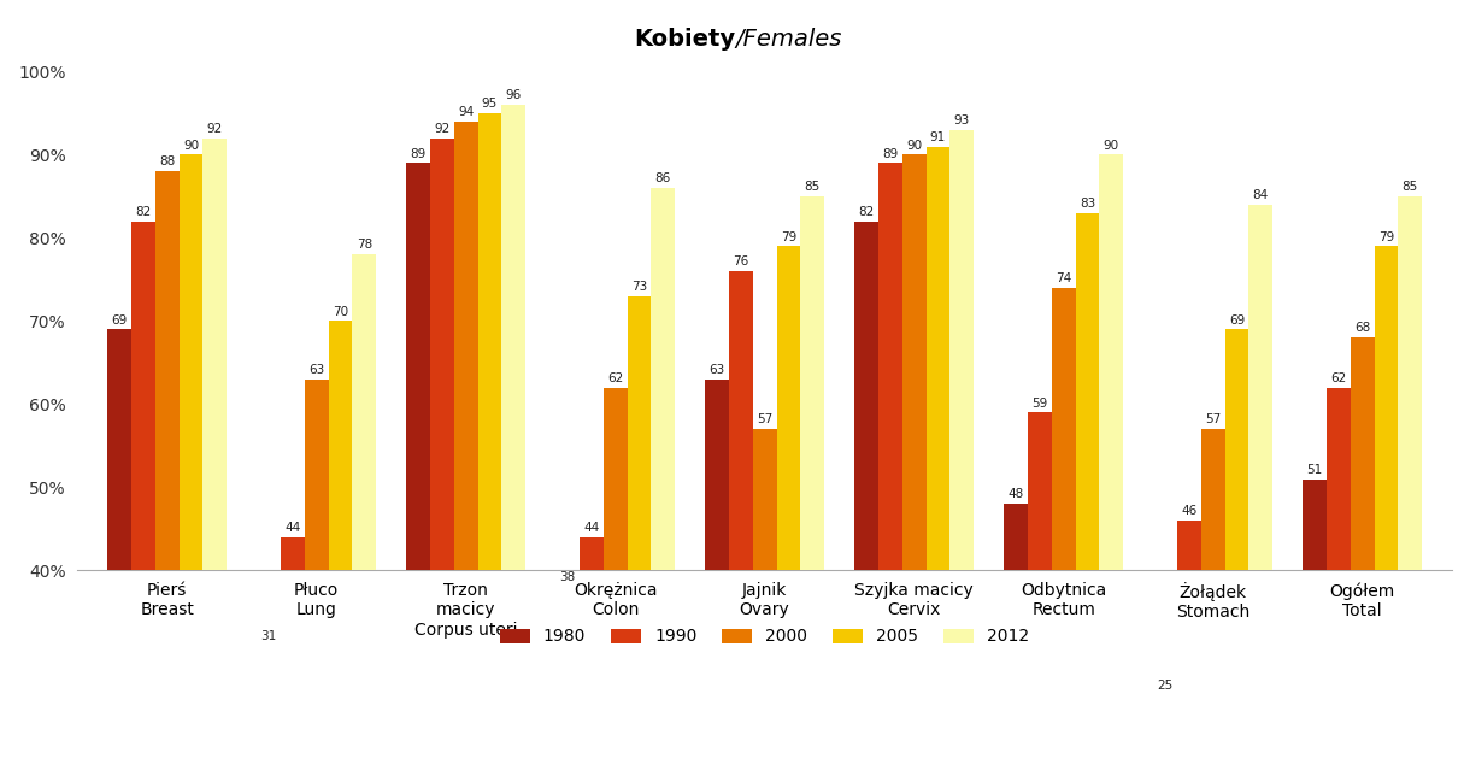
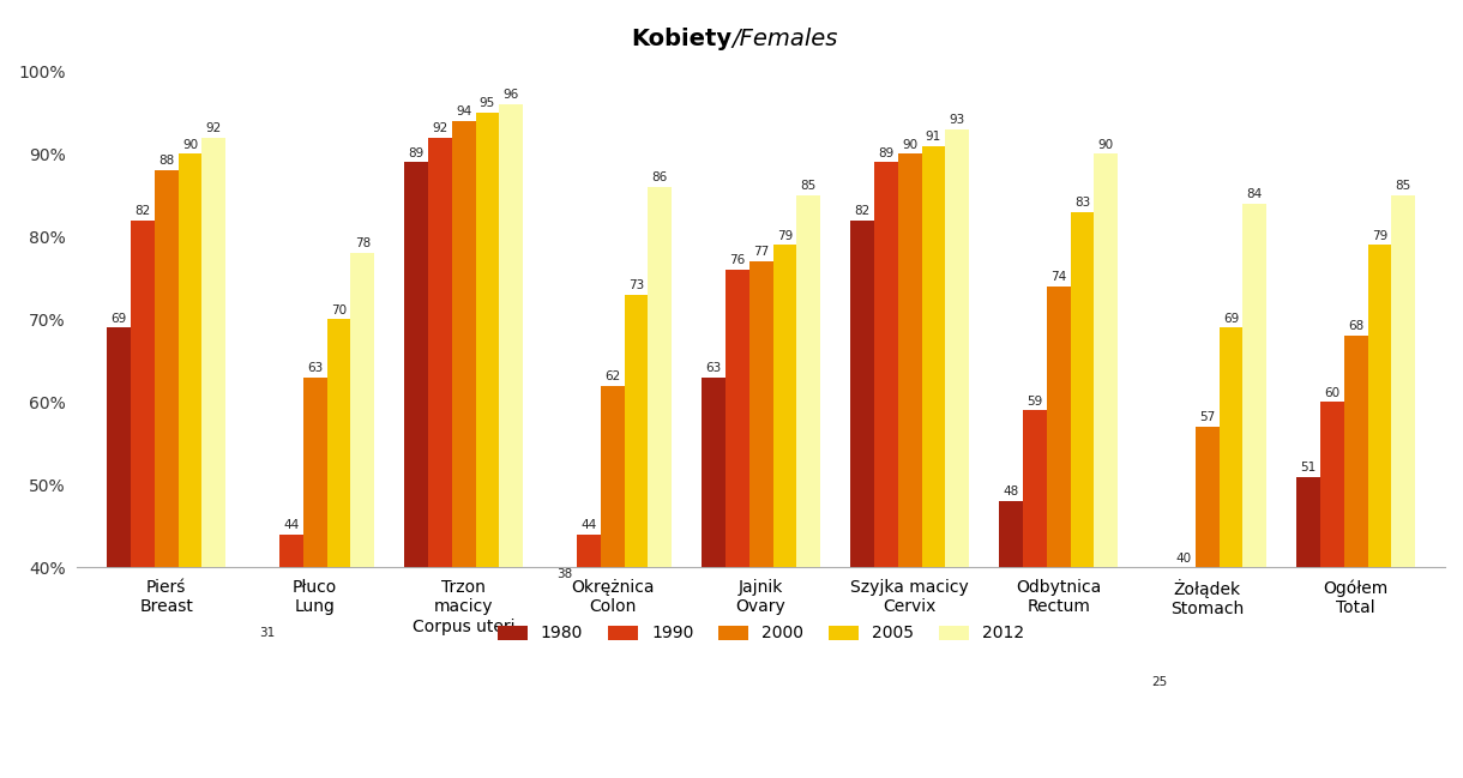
2000/Jajnik Ovary: 57 -> 77
1990/Żołądek Stomach: 46 -> 40
1990/Ogółem Total: 62 -> 60
